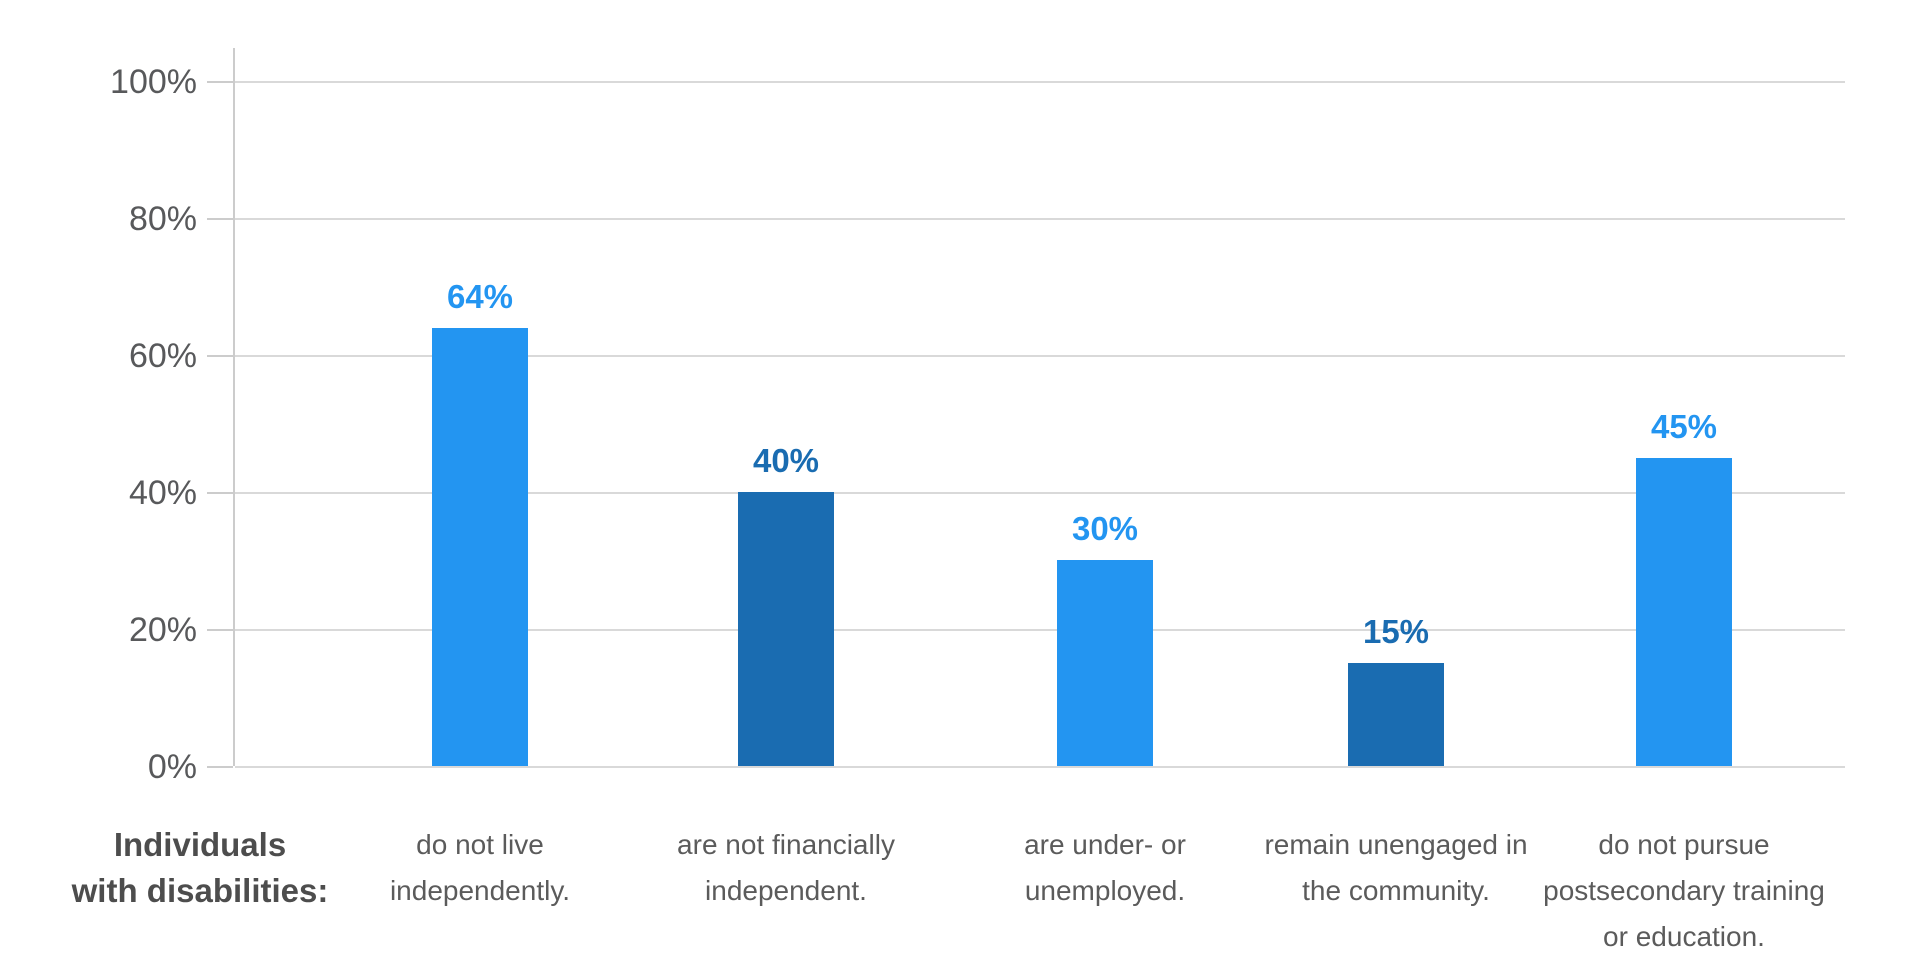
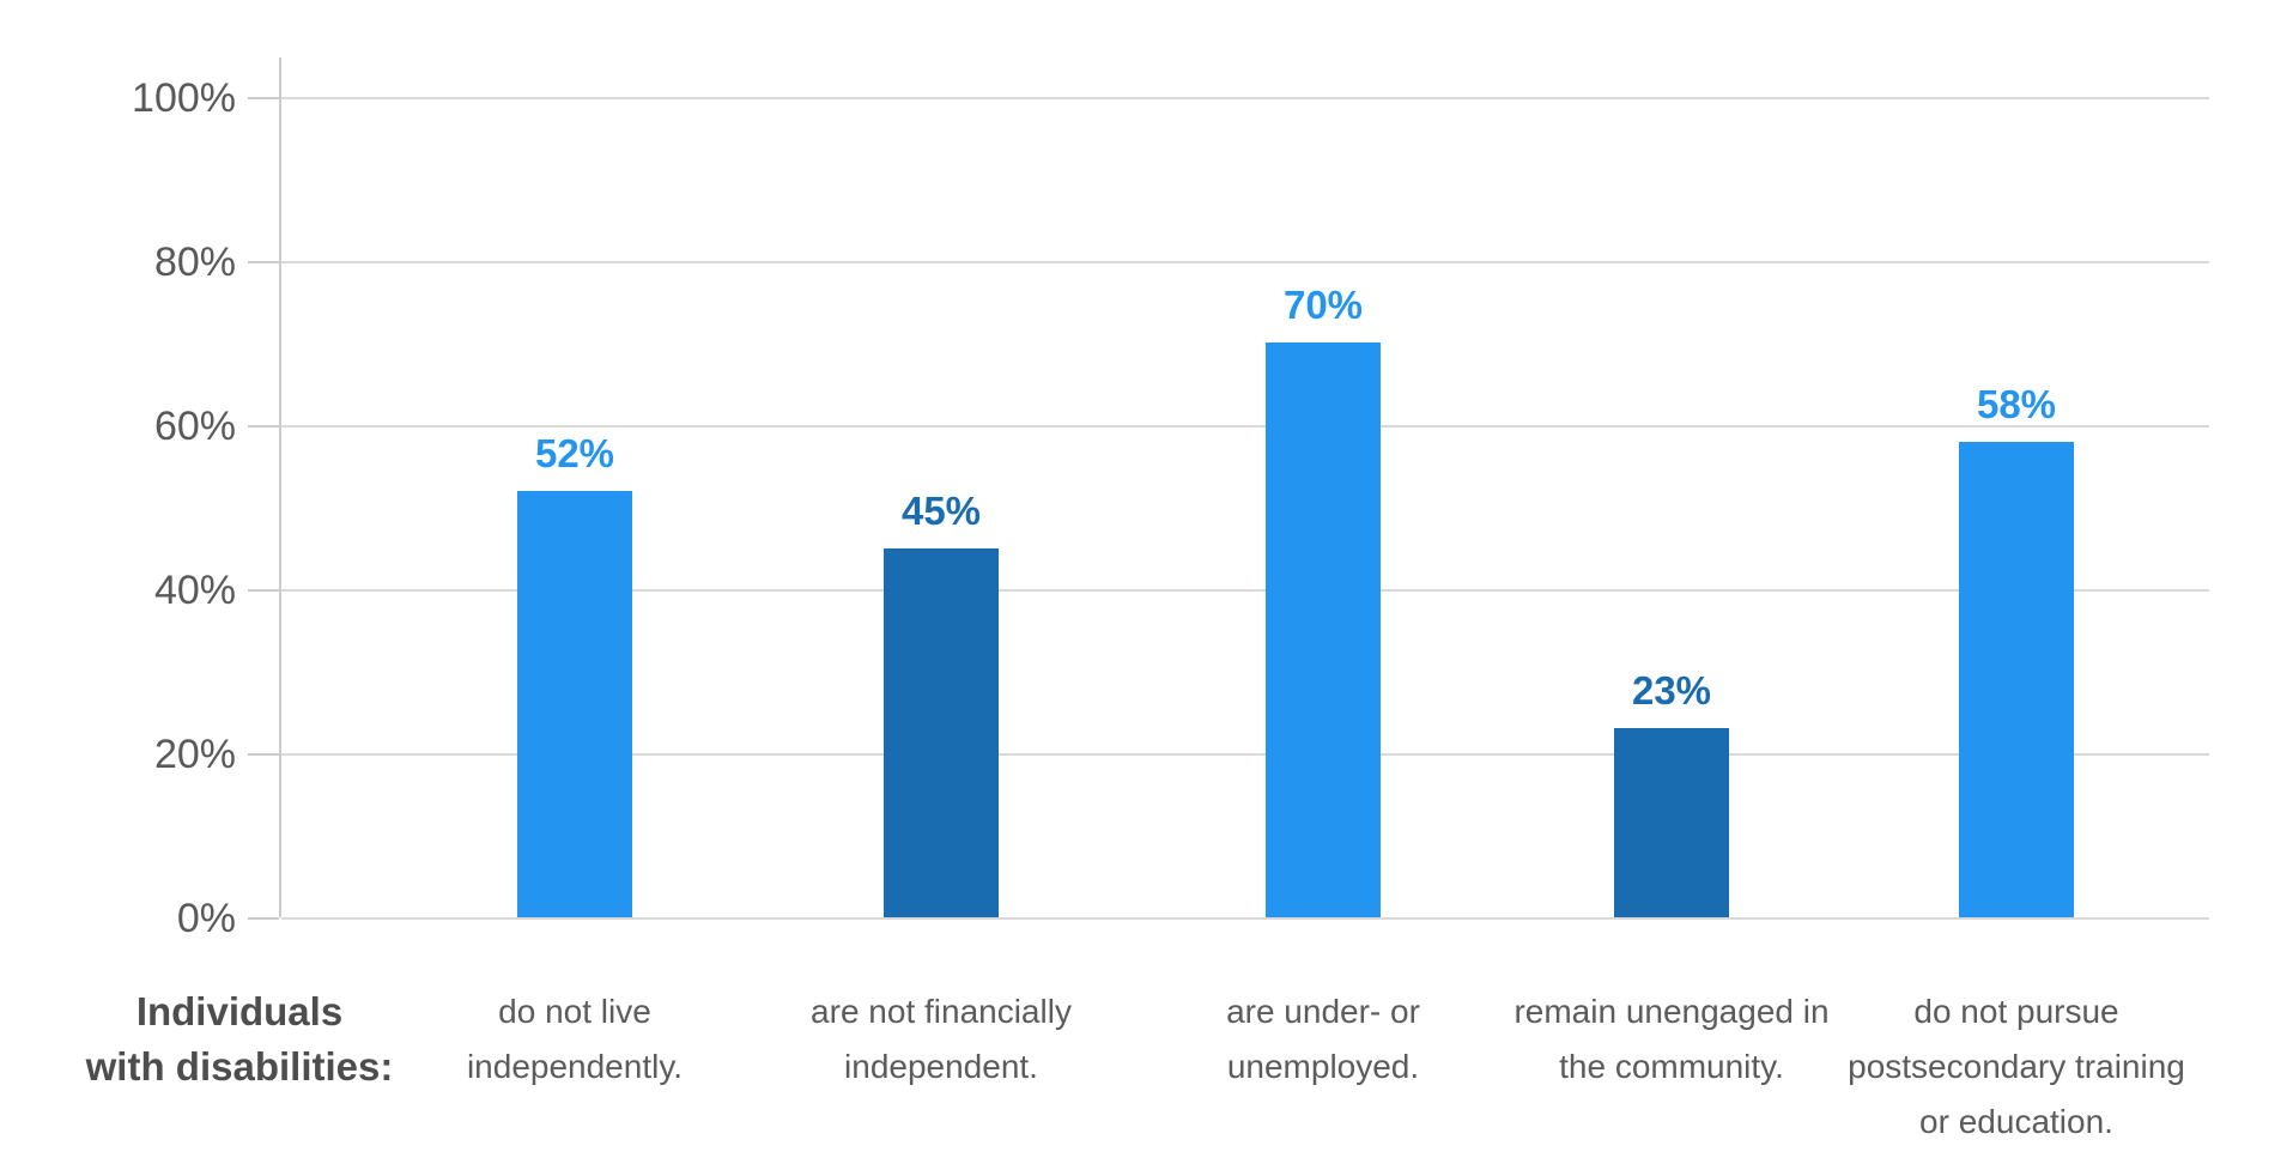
do not live independently.: 64% -> 52%
are not financially independent.: 40% -> 45%
are under- or unemployed.: 30% -> 70%
remain unengaged in the community.: 15% -> 23%
do not pursue postsecondary training or education.: 45% -> 58%
